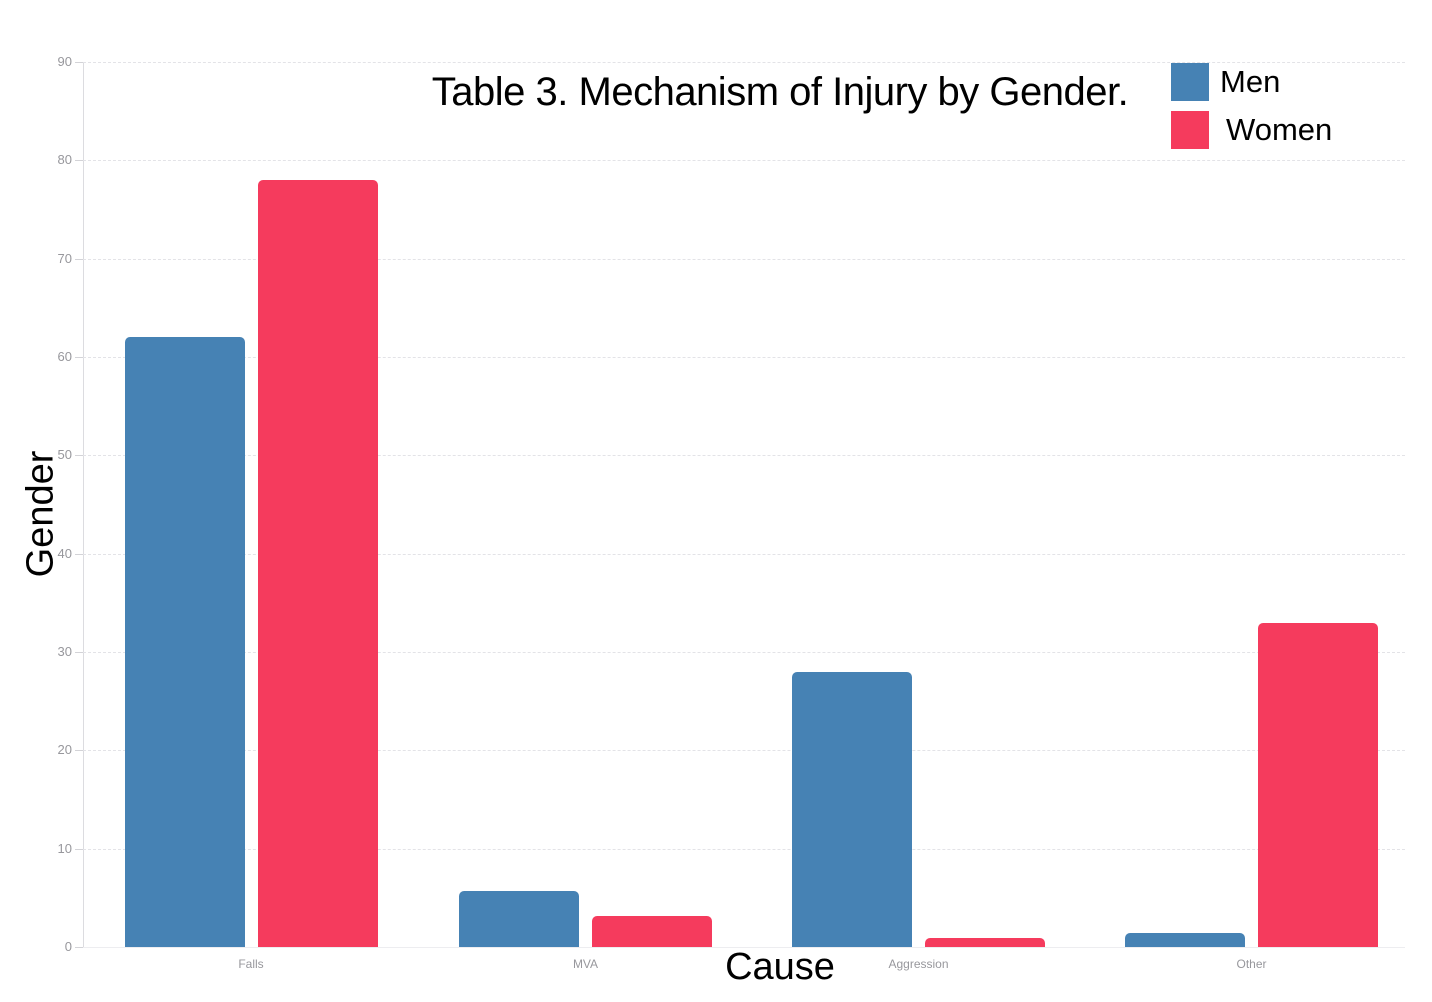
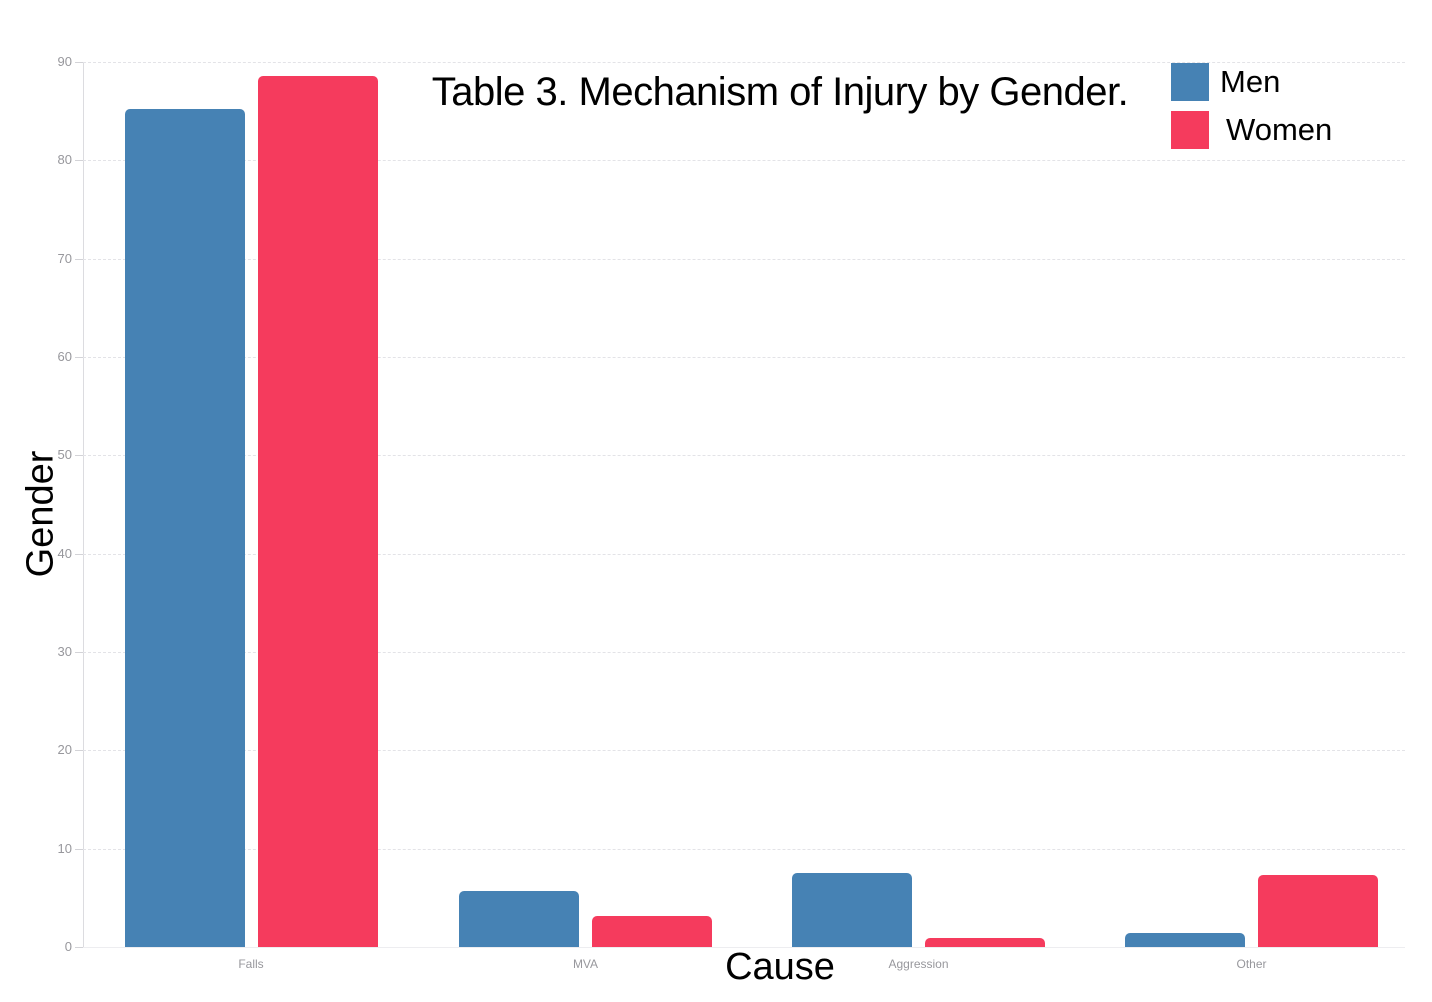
Men/Falls: 62 -> 85
Women/Falls: 78 -> 89
Men/Aggression: 28 -> 8
Women/Other: 33 -> 7
